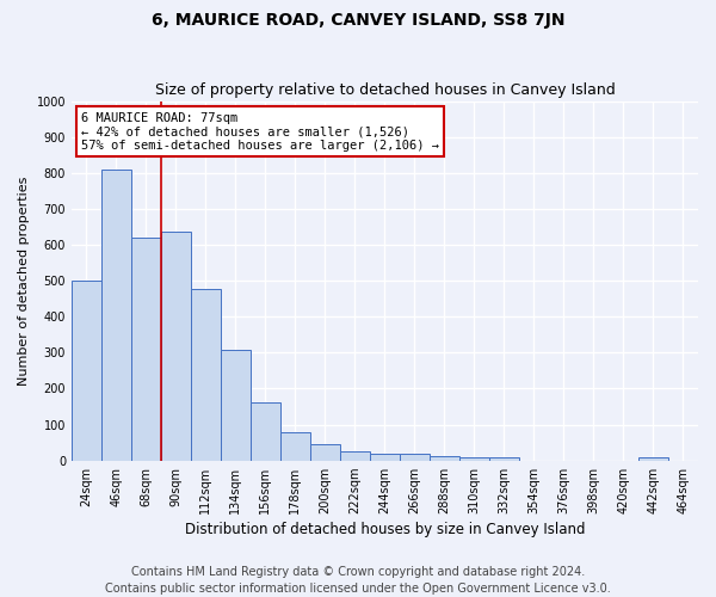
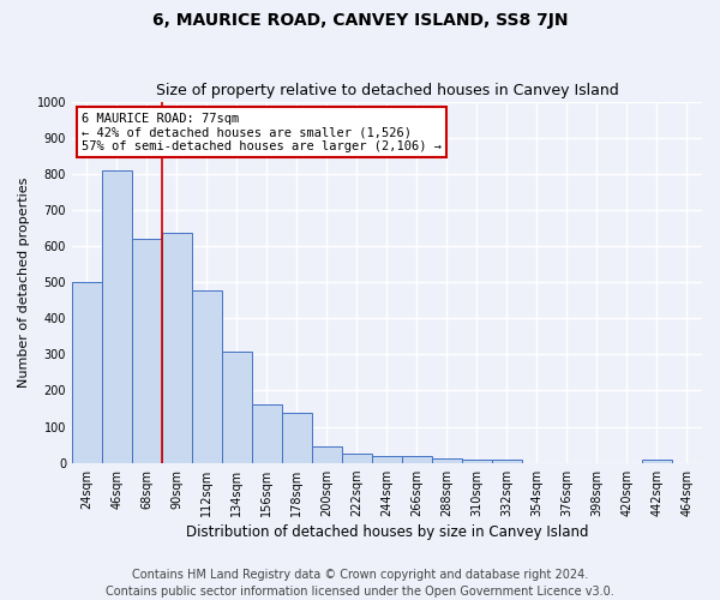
178sqm: 78 -> 140
